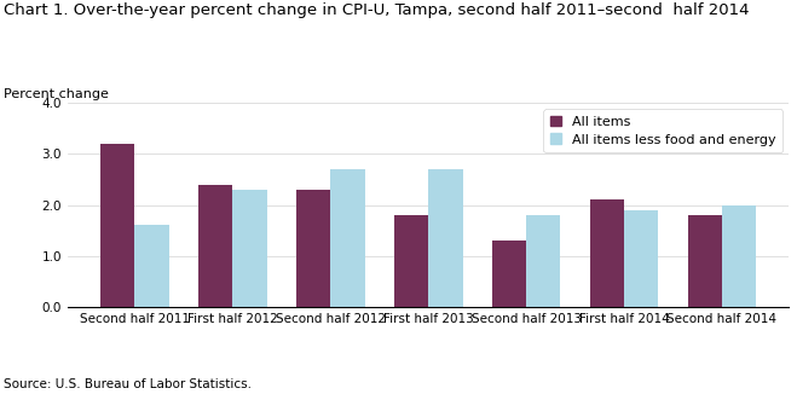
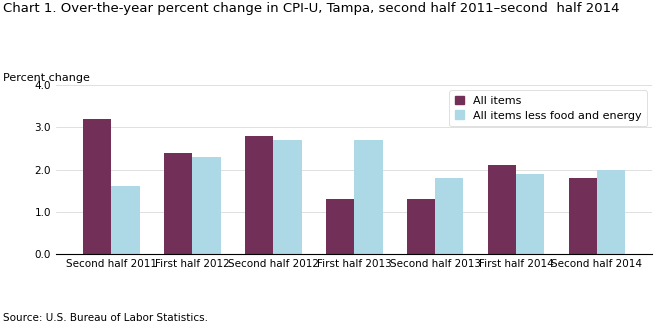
All items/Second half 2012: 2.3 -> 2.8
All items/First half 2013: 1.8 -> 1.3
